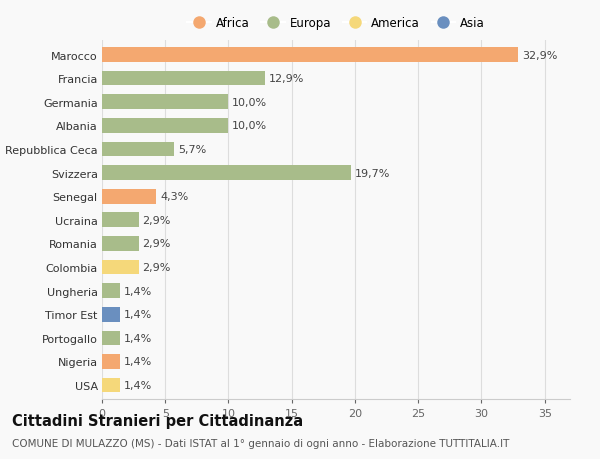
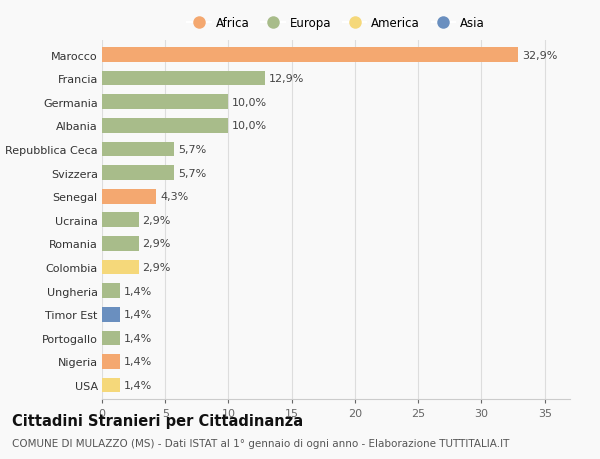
Svizzera: 19,7% -> 5,7%
